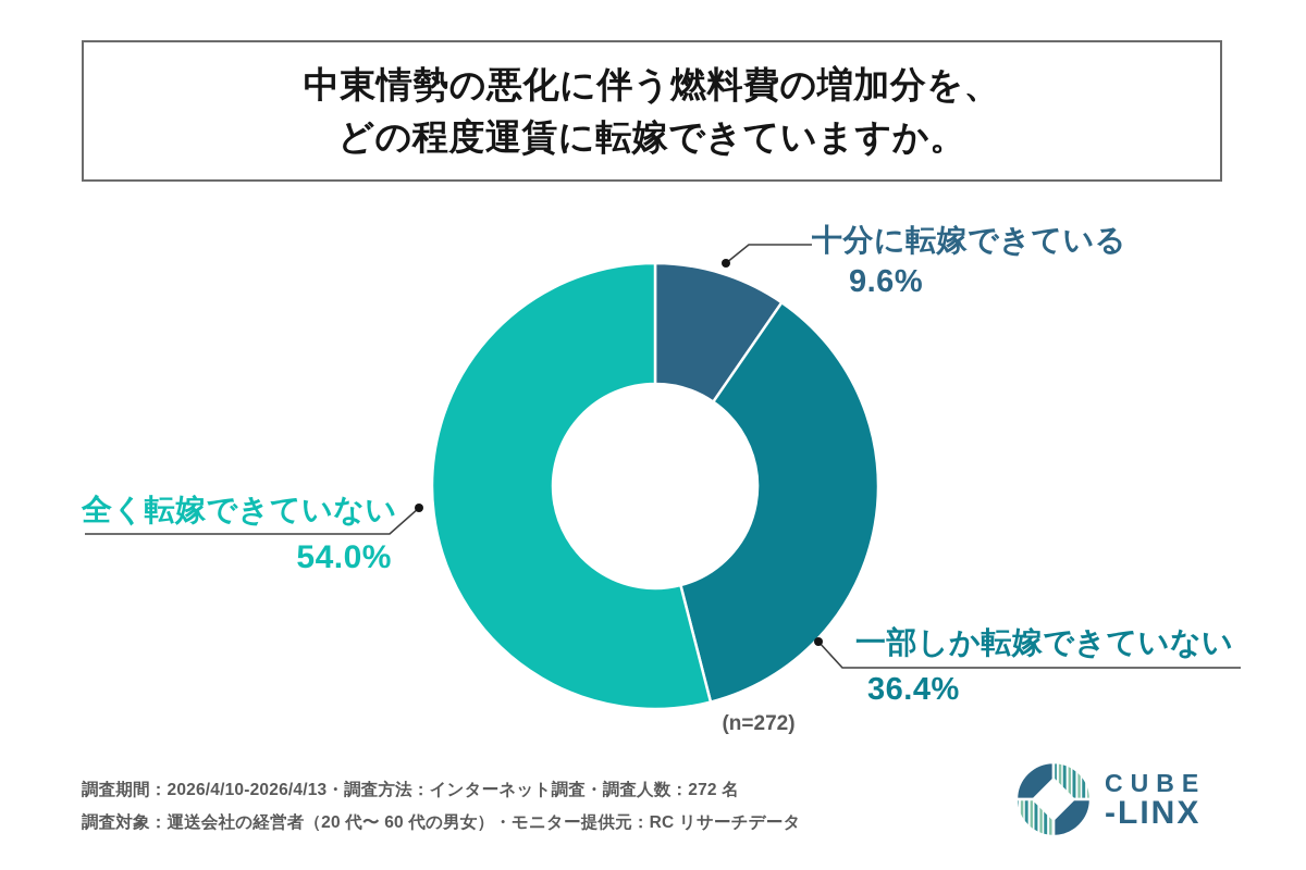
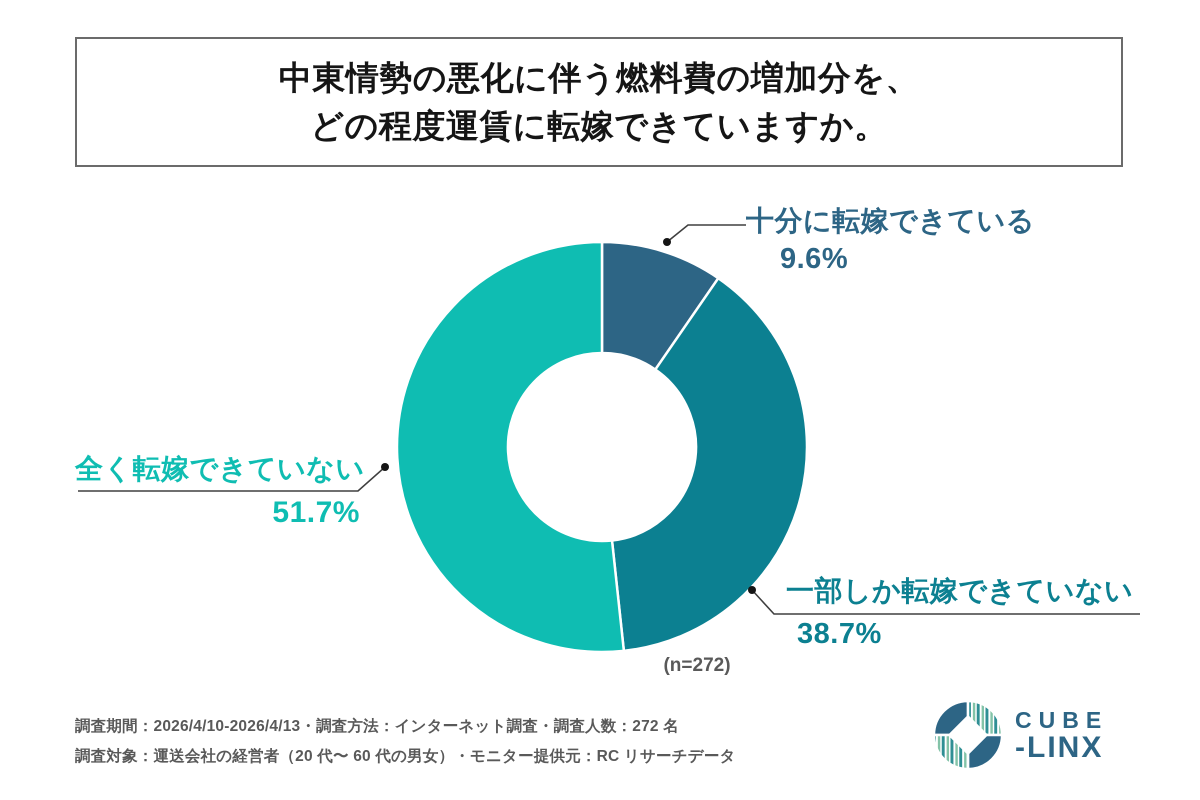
一部しか転嫁できていない: 36.4% -> 38.7%
全く転嫁できていない: 54.0% -> 51.7%
